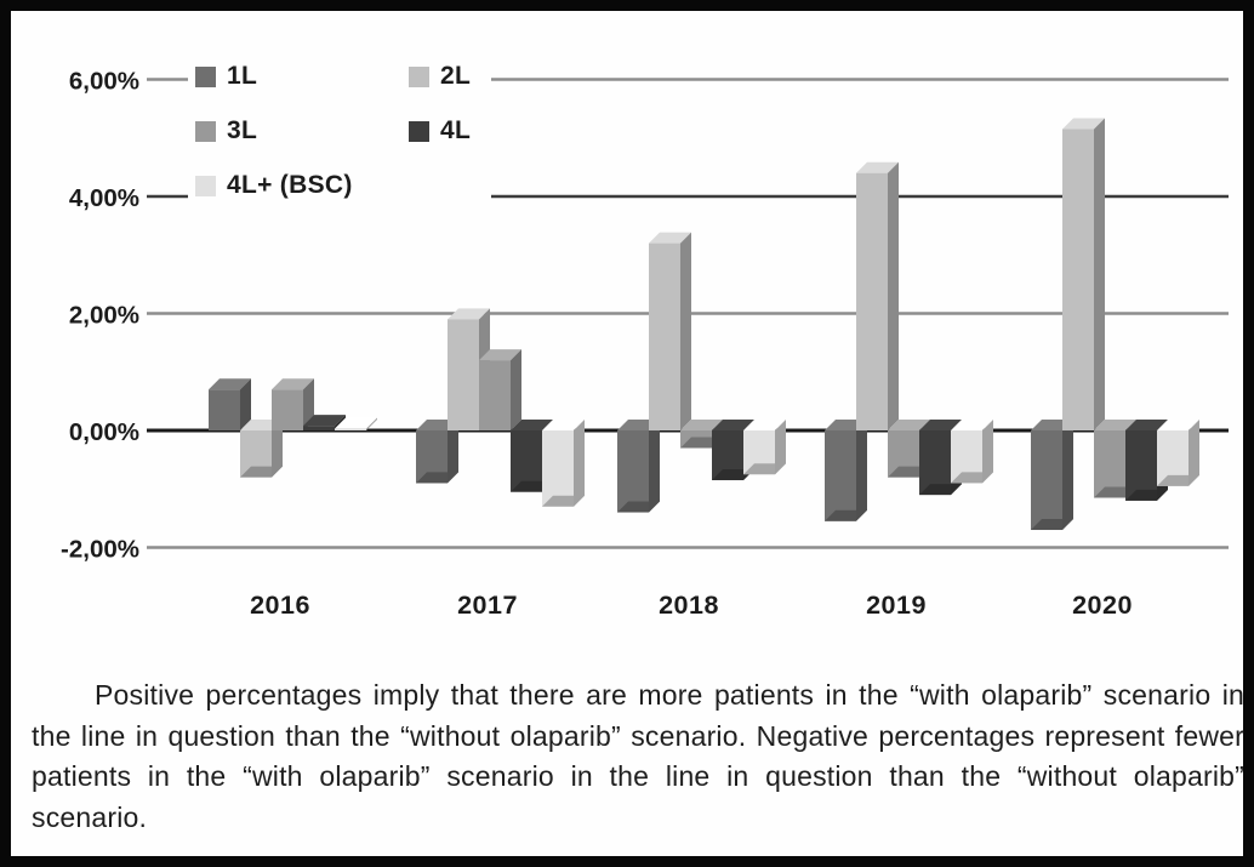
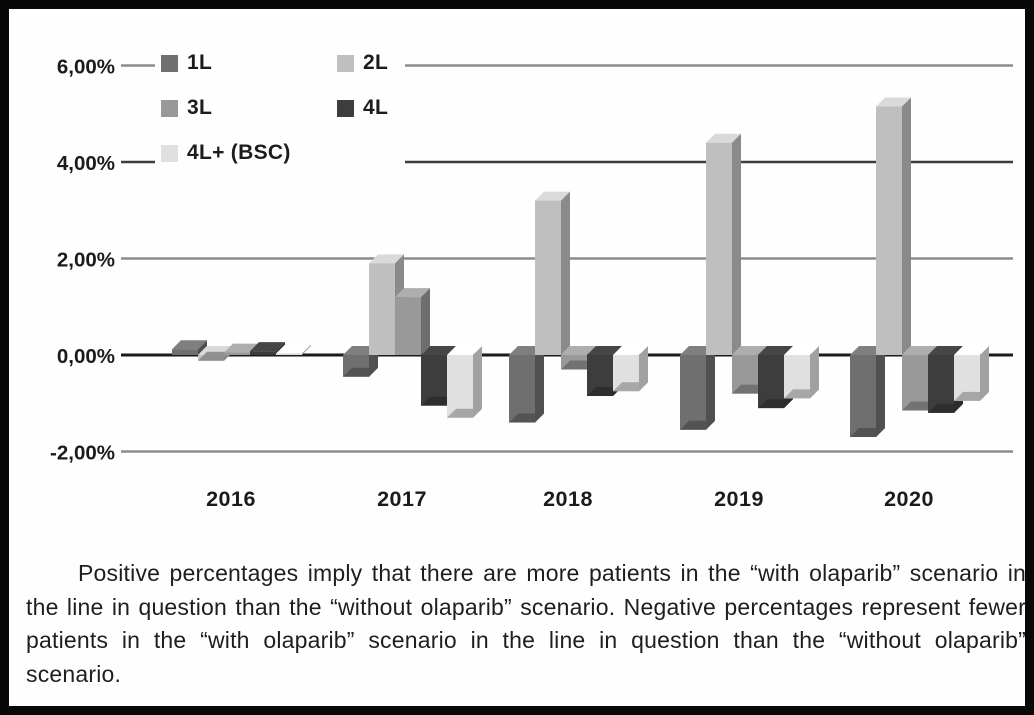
1L/2016: 0,7% -> 0,1%
2L/2016: -0,8% -> -0,1%
3L/2016: 0,7% -> 0,1%
1L/2017: -0,9% -> -0,5%
